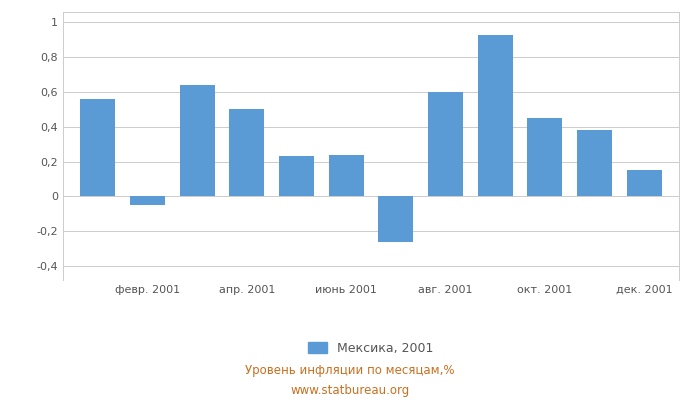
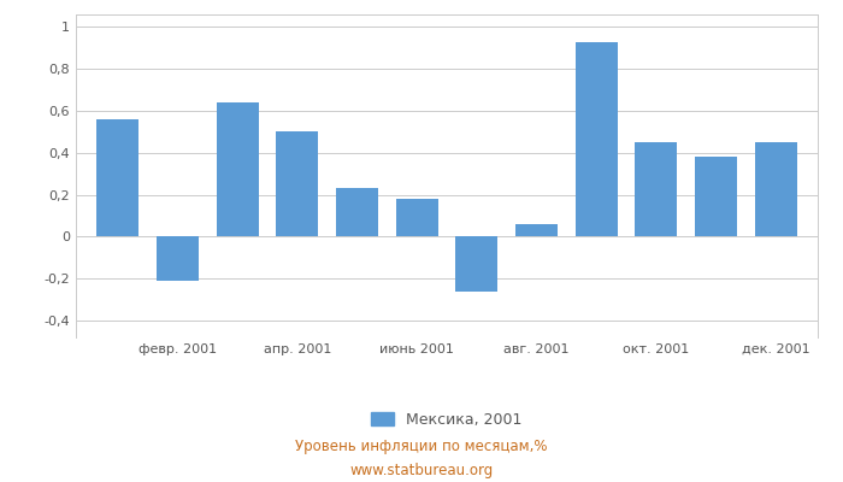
февр. 2001: -0,05 -> -0,21
июнь 2001: 0,24 -> 0,18
авг. 2001: 0,60 -> 0,06
дек. 2001: 0,15 -> 0,45
